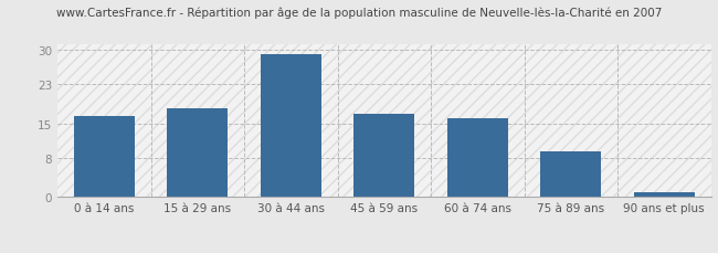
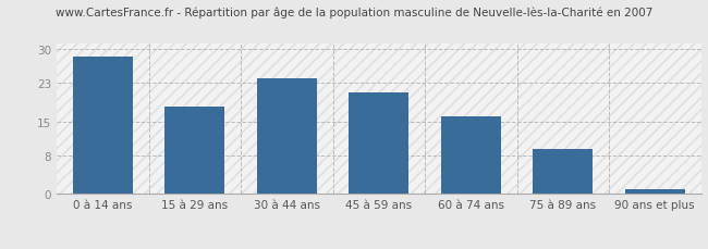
0 à 14 ans: 16.5 -> 28.5
30 à 44 ans: 29.0 -> 24.0
45 à 59 ans: 17.0 -> 21.0
